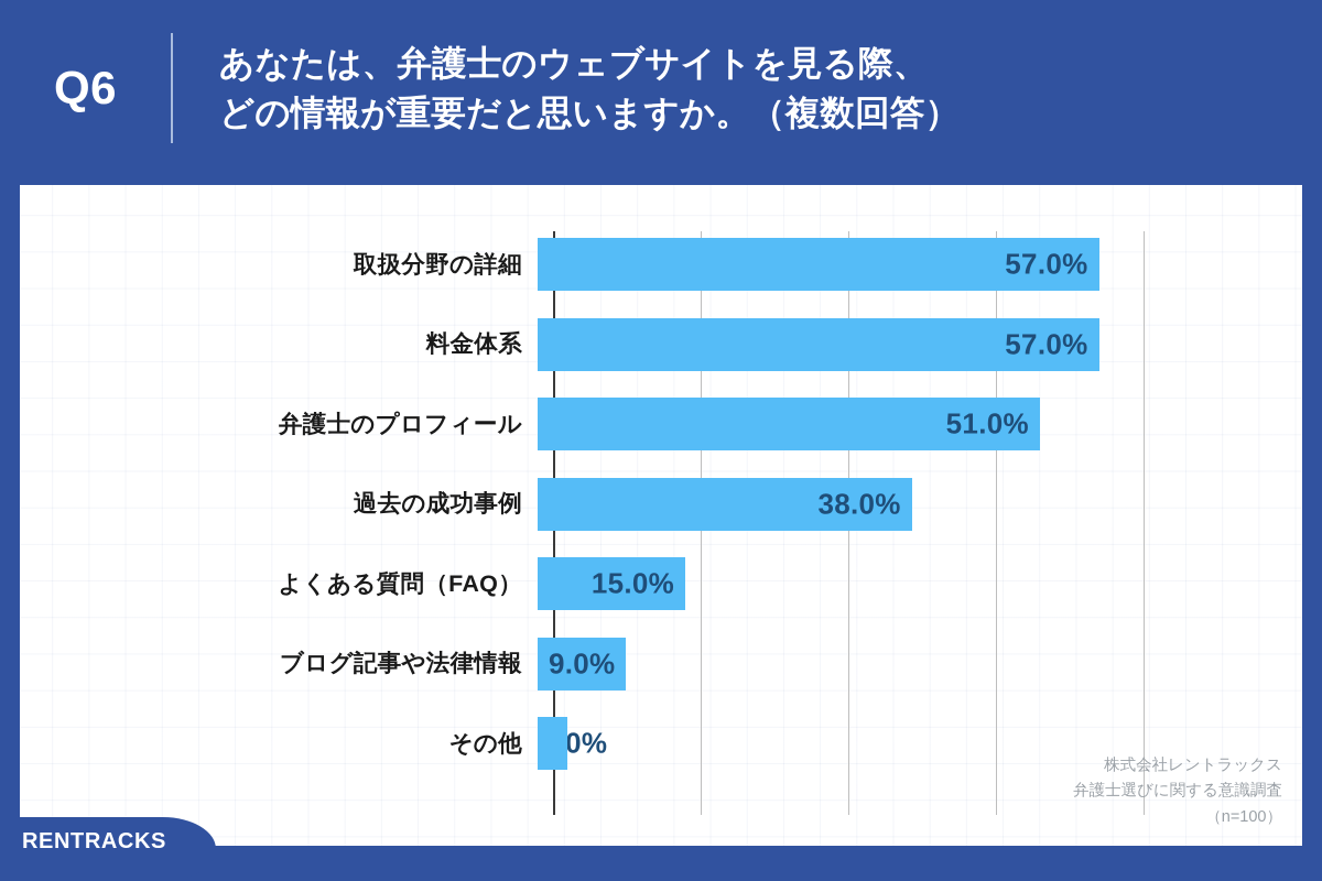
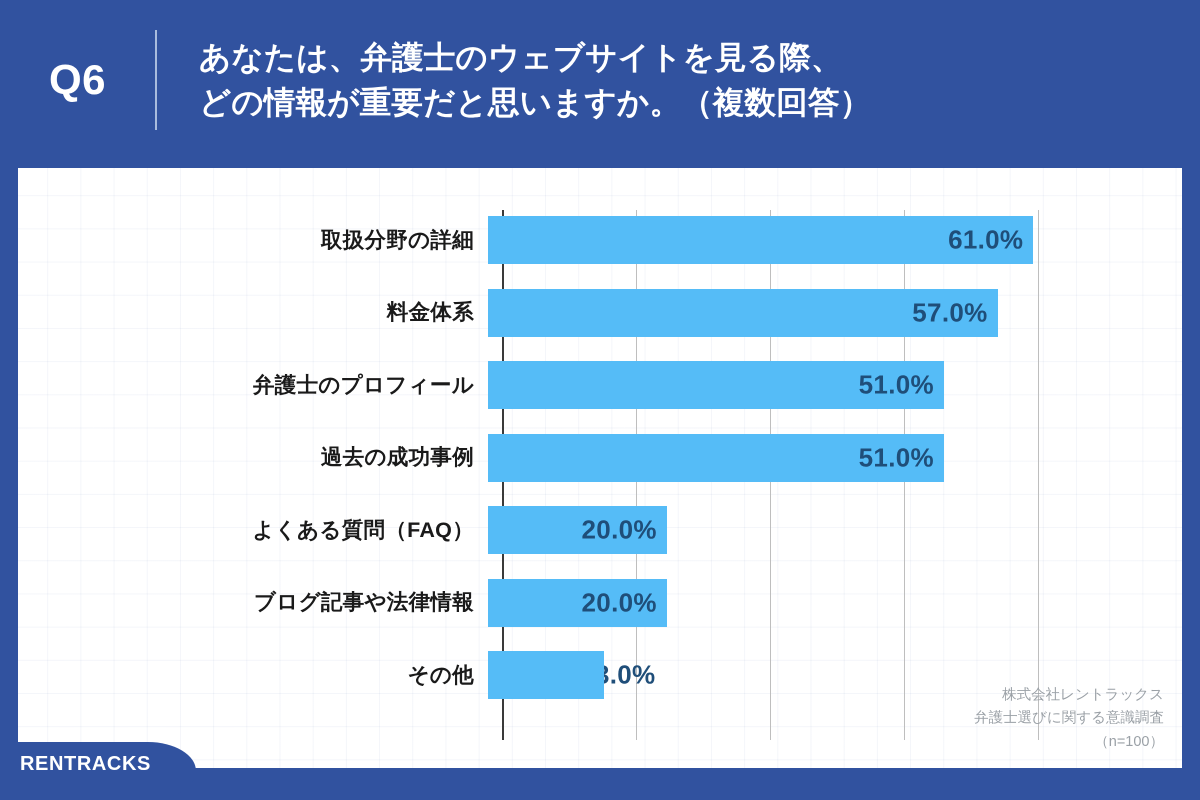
取扱分野の詳細: 57.0% -> 61.0%
過去の成功事例: 38.0% -> 51.0%
よくある質問（FAQ）: 15.0% -> 20.0%
ブログ記事や法律情報: 9.0% -> 20.0%
その他: 3.0% -> 13.0%
